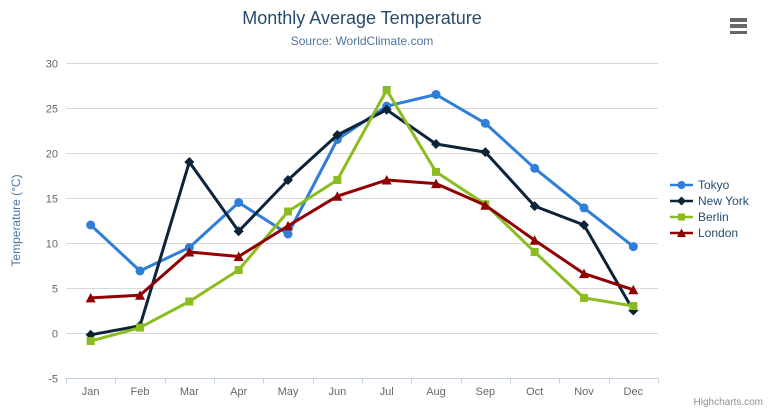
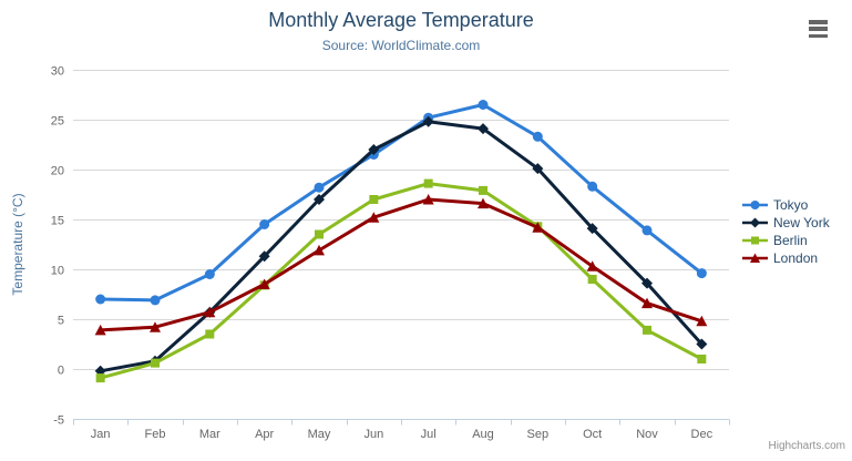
Tokyo/Jan: 12 -> 7
New York/Mar: 19 -> 6
London/Mar: 9 -> 6
Berlin/Apr: 7 -> 8
Tokyo/May: 11 -> 18
Berlin/Jul: 27 -> 19
New York/Aug: 21 -> 24
New York/Nov: 12 -> 9
Berlin/Dec: 3 -> 1
